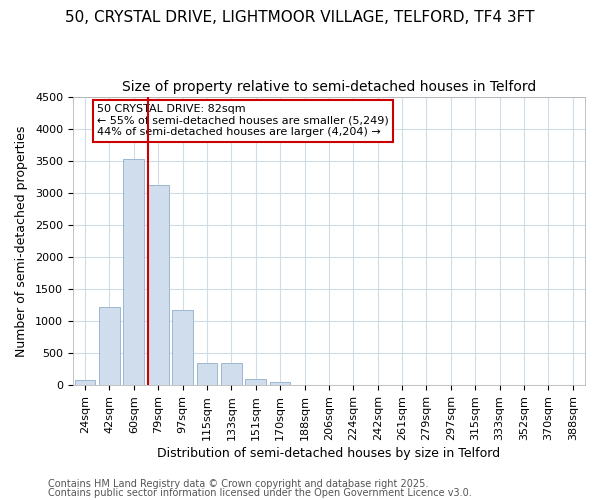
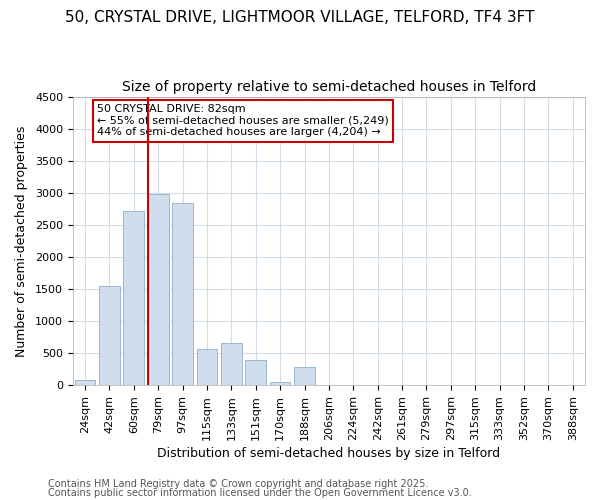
42sqm: 1220 -> 1540
60sqm: 3520 -> 2720
79sqm: 3120 -> 2980
97sqm: 1180 -> 2840
115sqm: 340 -> 560
133sqm: 340 -> 660
151sqm: 90 -> 400
188sqm: 0 -> 280
